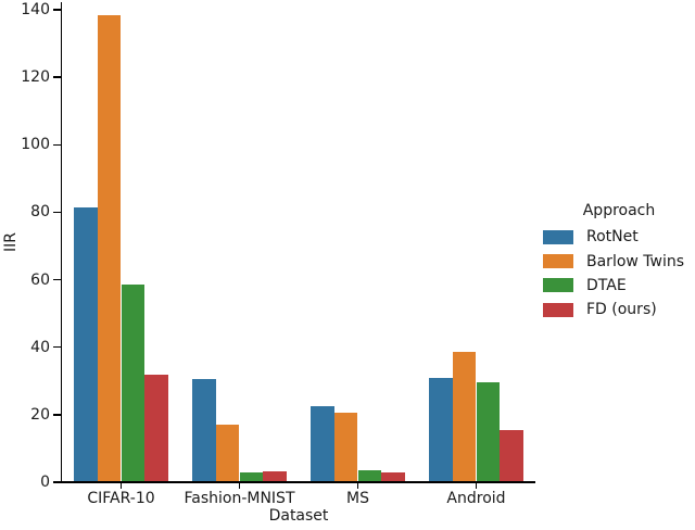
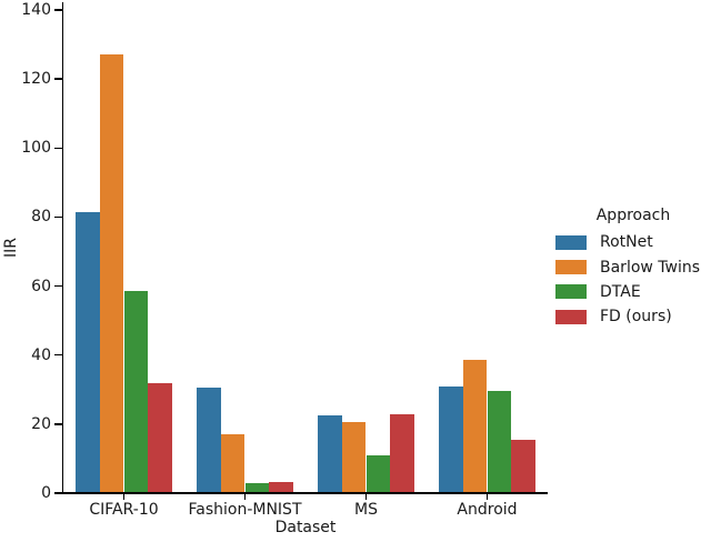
Barlow Twins/CIFAR-10: 138 -> 127
DTAE/MS: 3 -> 11
FD (ours)/MS: 3 -> 23
